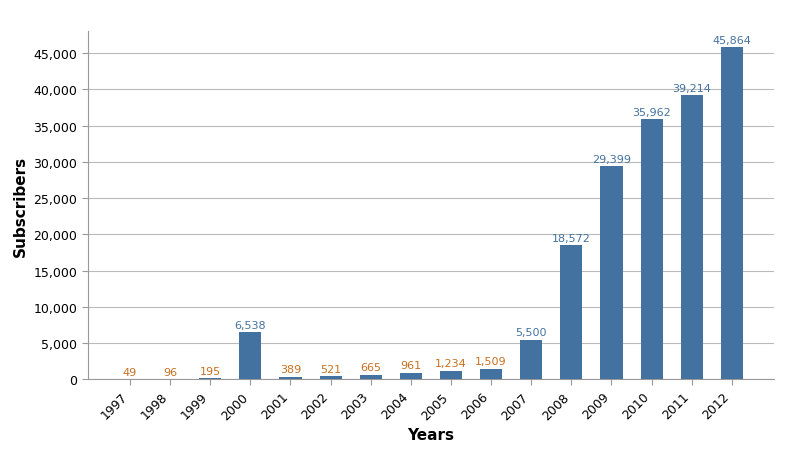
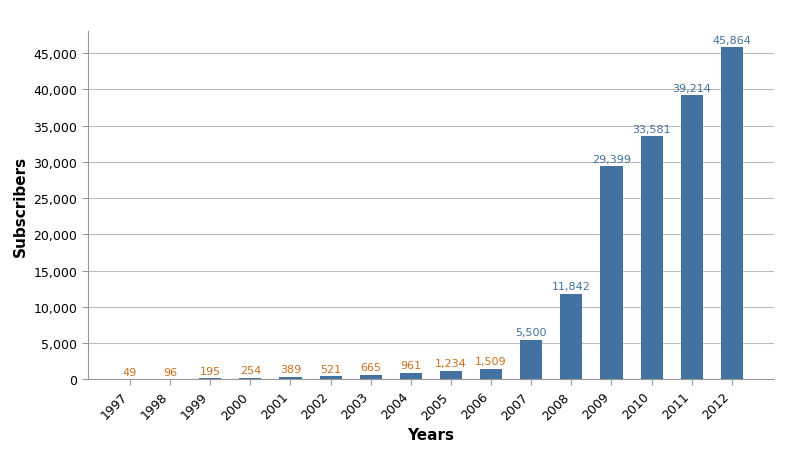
2000: 6,538 -> 254
2008: 18,572 -> 11,842
2010: 35,962 -> 33,581
